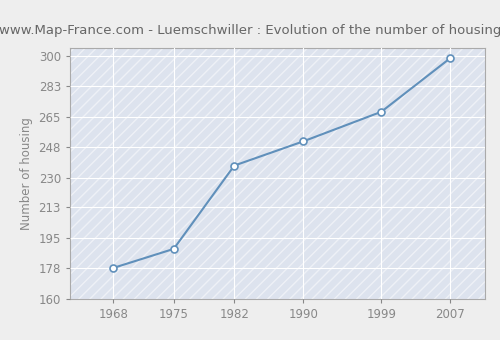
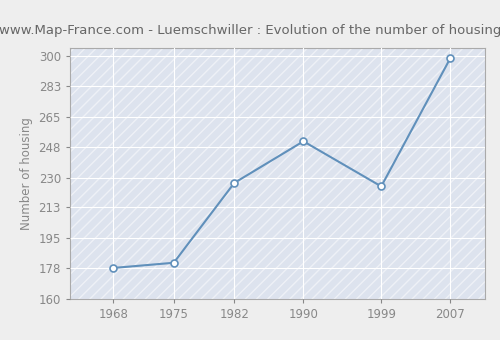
1975: 189 -> 181
1982: 237 -> 227
1999: 268 -> 225
